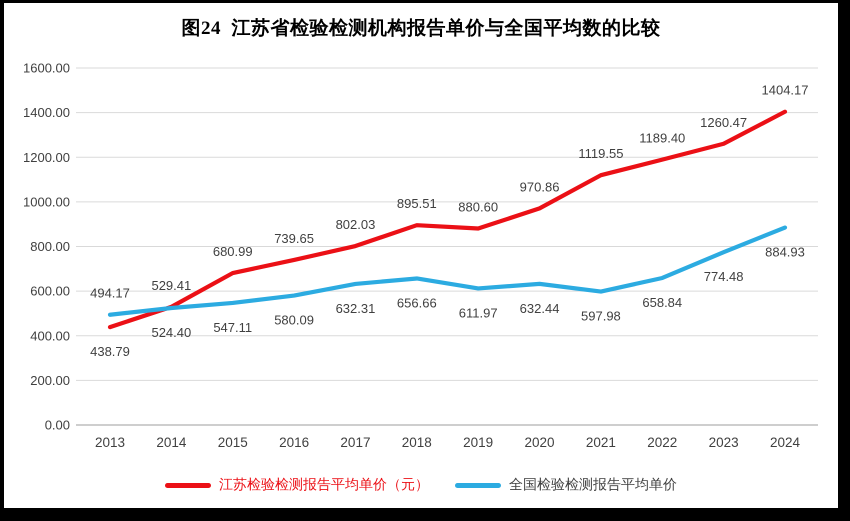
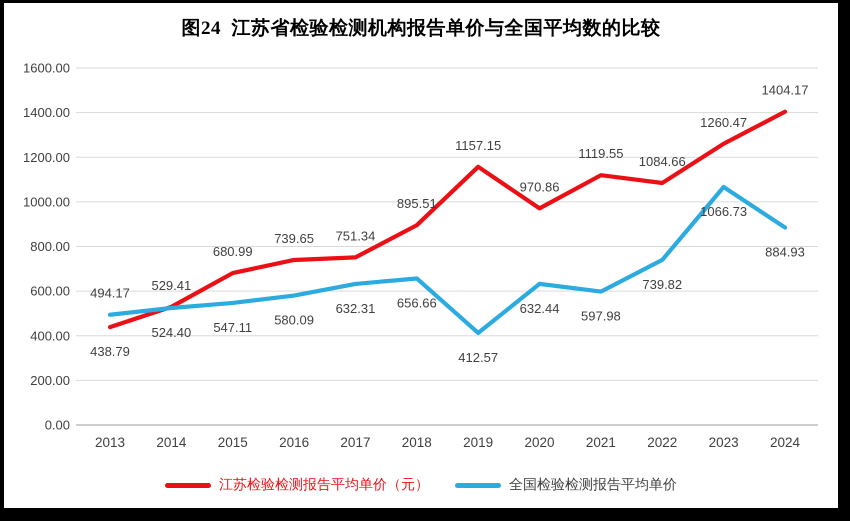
江苏检验检测报告平均单价（元）/2017: 802.03 -> 751.34
江苏检验检测报告平均单价（元）/2019: 880.60 -> 1157.15
全国检验检测报告平均单价/2019: 611.97 -> 412.57
江苏检验检测报告平均单价（元）/2022: 1189.40 -> 1084.66
全国检验检测报告平均单价/2022: 658.84 -> 739.82
全国检验检测报告平均单价/2023: 774.48 -> 1066.73
